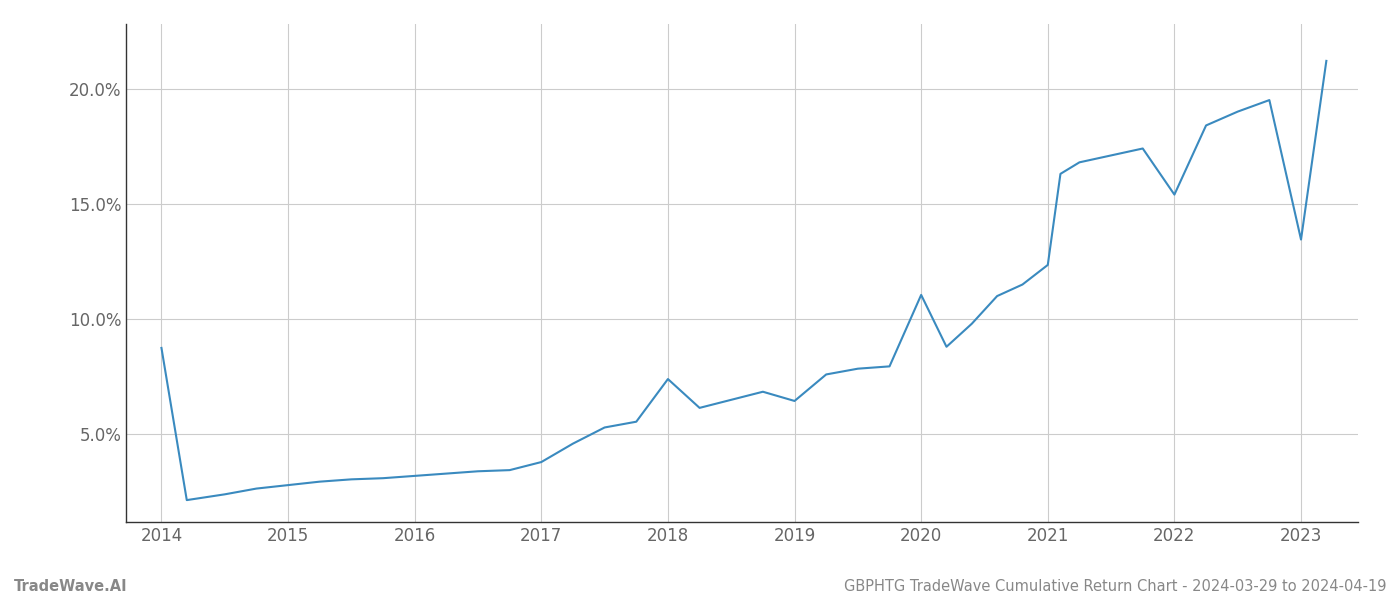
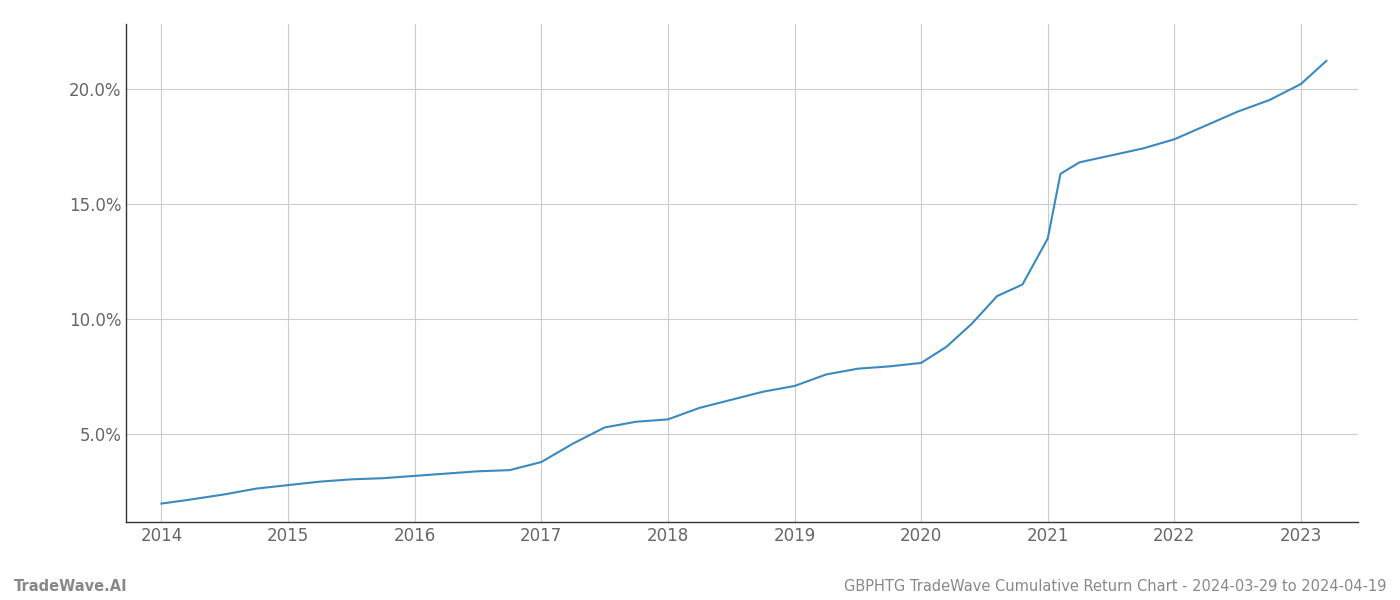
2014: 8.75% -> 2.00%
2018: 7.40% -> 5.65%
2019: 6.45% -> 7.10%
2020: 11.05% -> 8.10%
2021: 12.35% -> 13.50%
2022: 15.40% -> 17.80%
2023: 13.45% -> 20.20%
